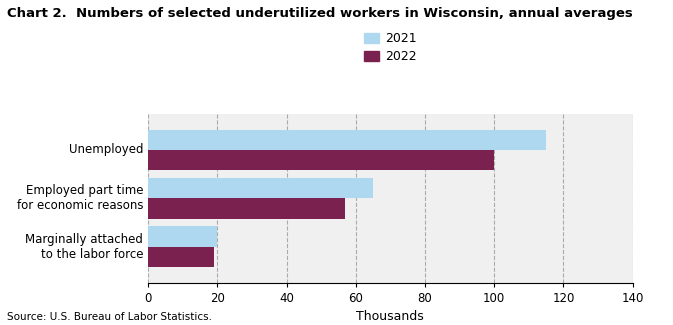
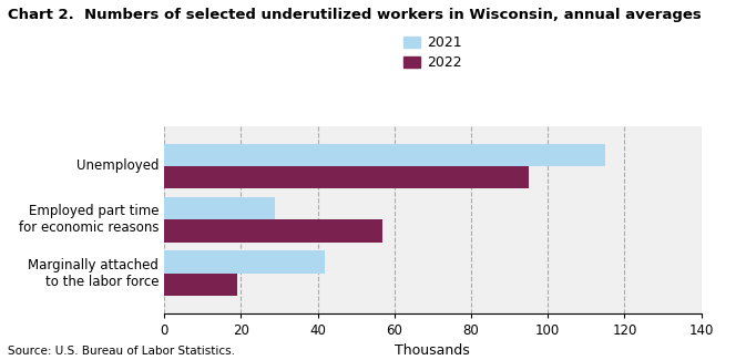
2022/Unemployed: 100 -> 95
2021/Employed part time for economic reasons: 65 -> 29
2021/Marginally attached to the labor force: 20 -> 42
